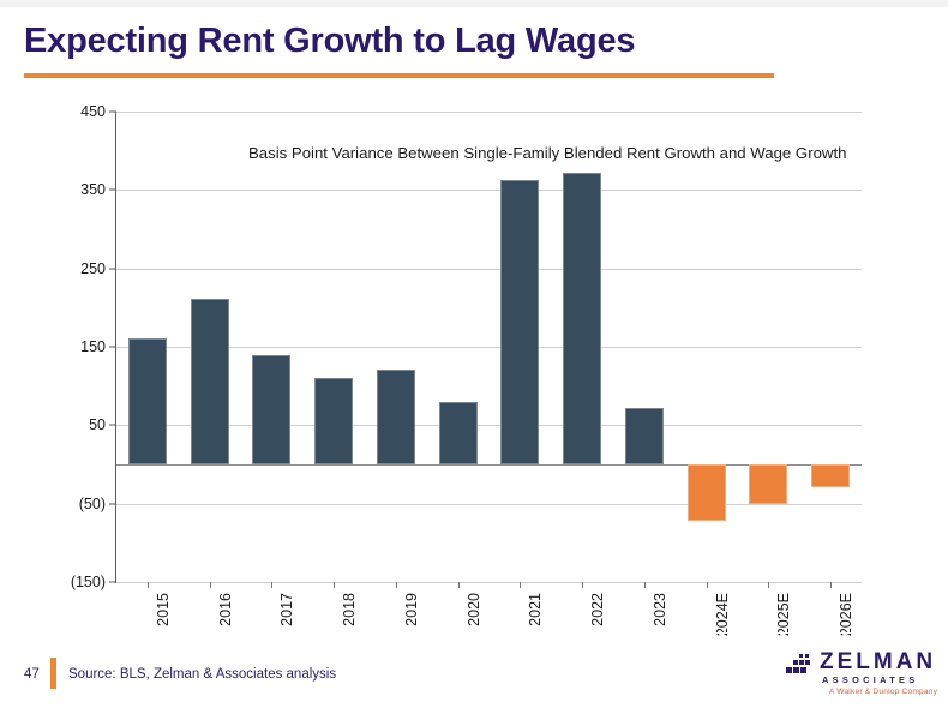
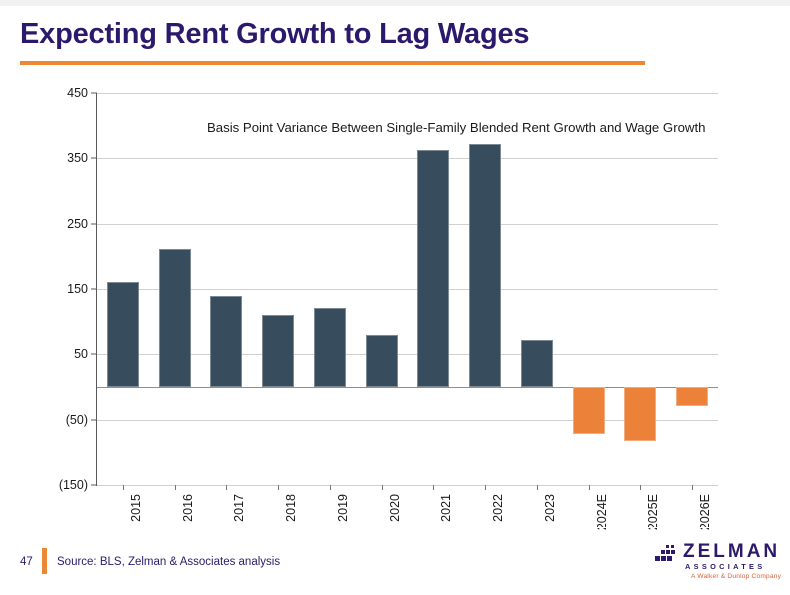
2025E: -50 -> -80
